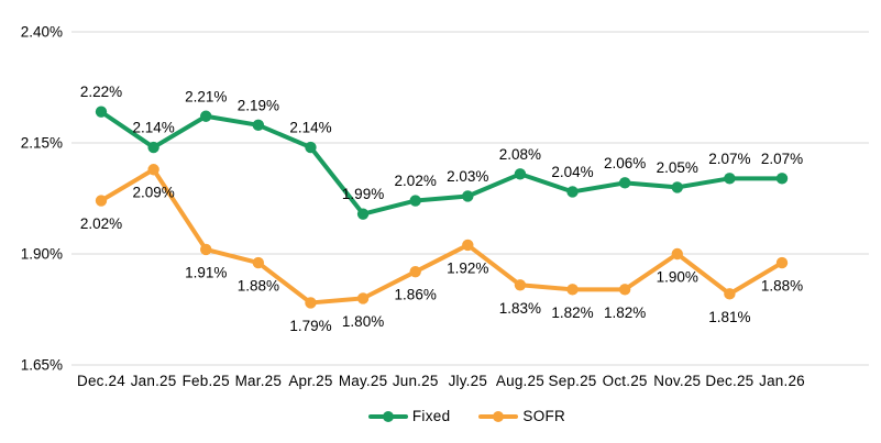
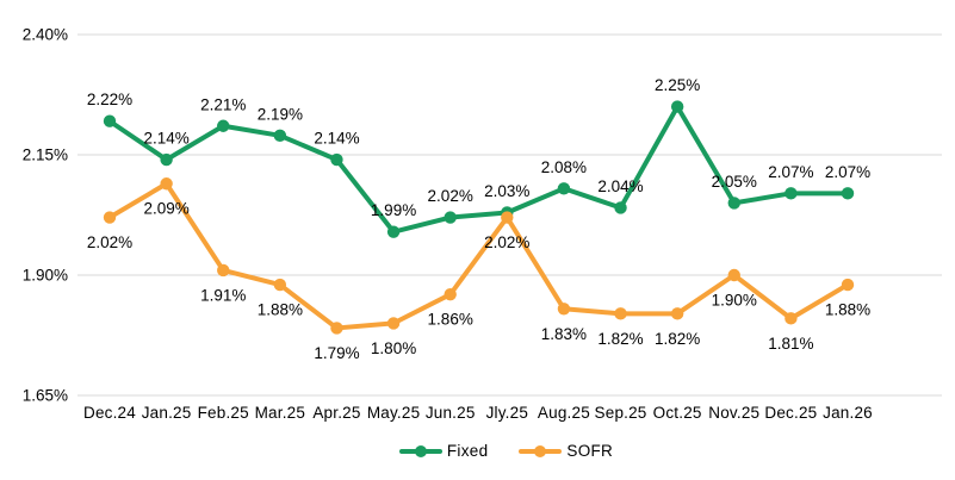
SOFR/Jly.25: 1.92% -> 2.02%
Fixed/Oct.25: 2.06% -> 2.25%
